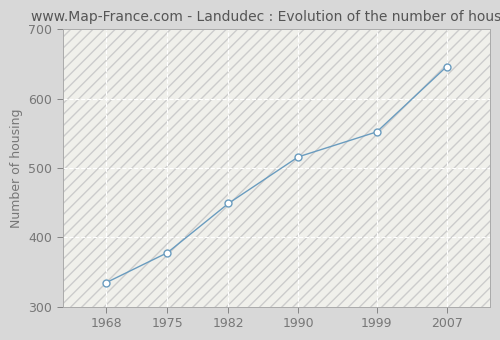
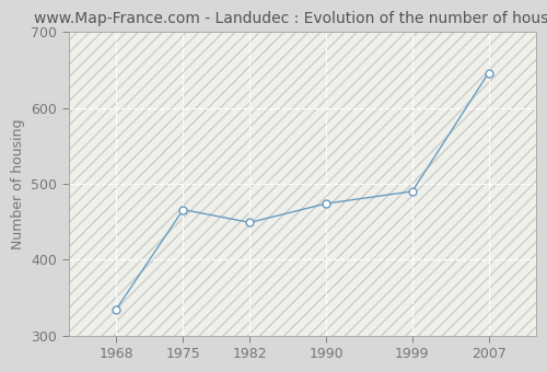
1975: 378 -> 466
1990: 516 -> 474
1999: 552 -> 490
